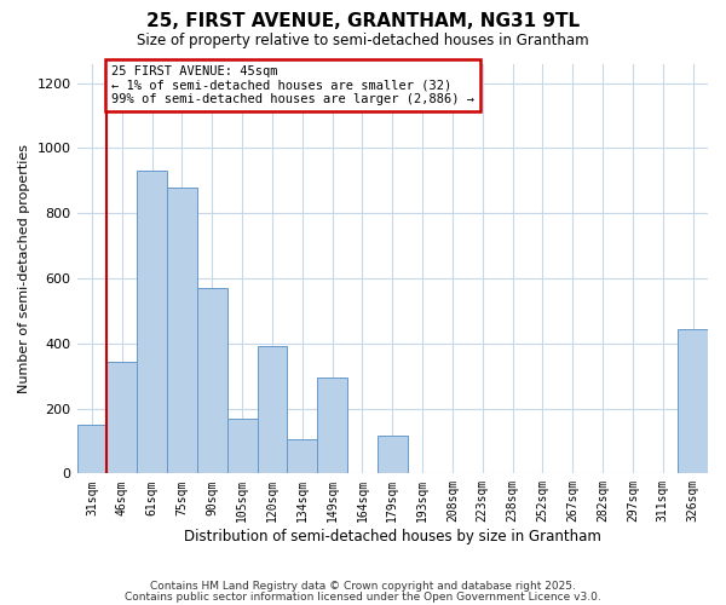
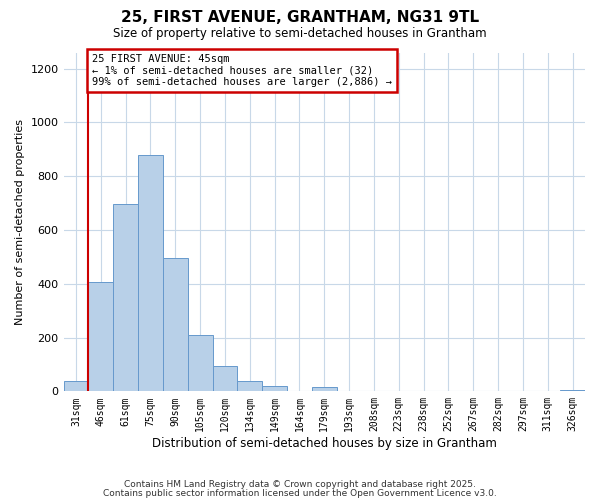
31sqm: 150 -> 40
46sqm: 345 -> 405
61sqm: 930 -> 695
90sqm: 570 -> 495
105sqm: 170 -> 210
120sqm: 390 -> 95
134sqm: 105 -> 40
149sqm: 295 -> 20
179sqm: 115 -> 15
326sqm: 445 -> 5
